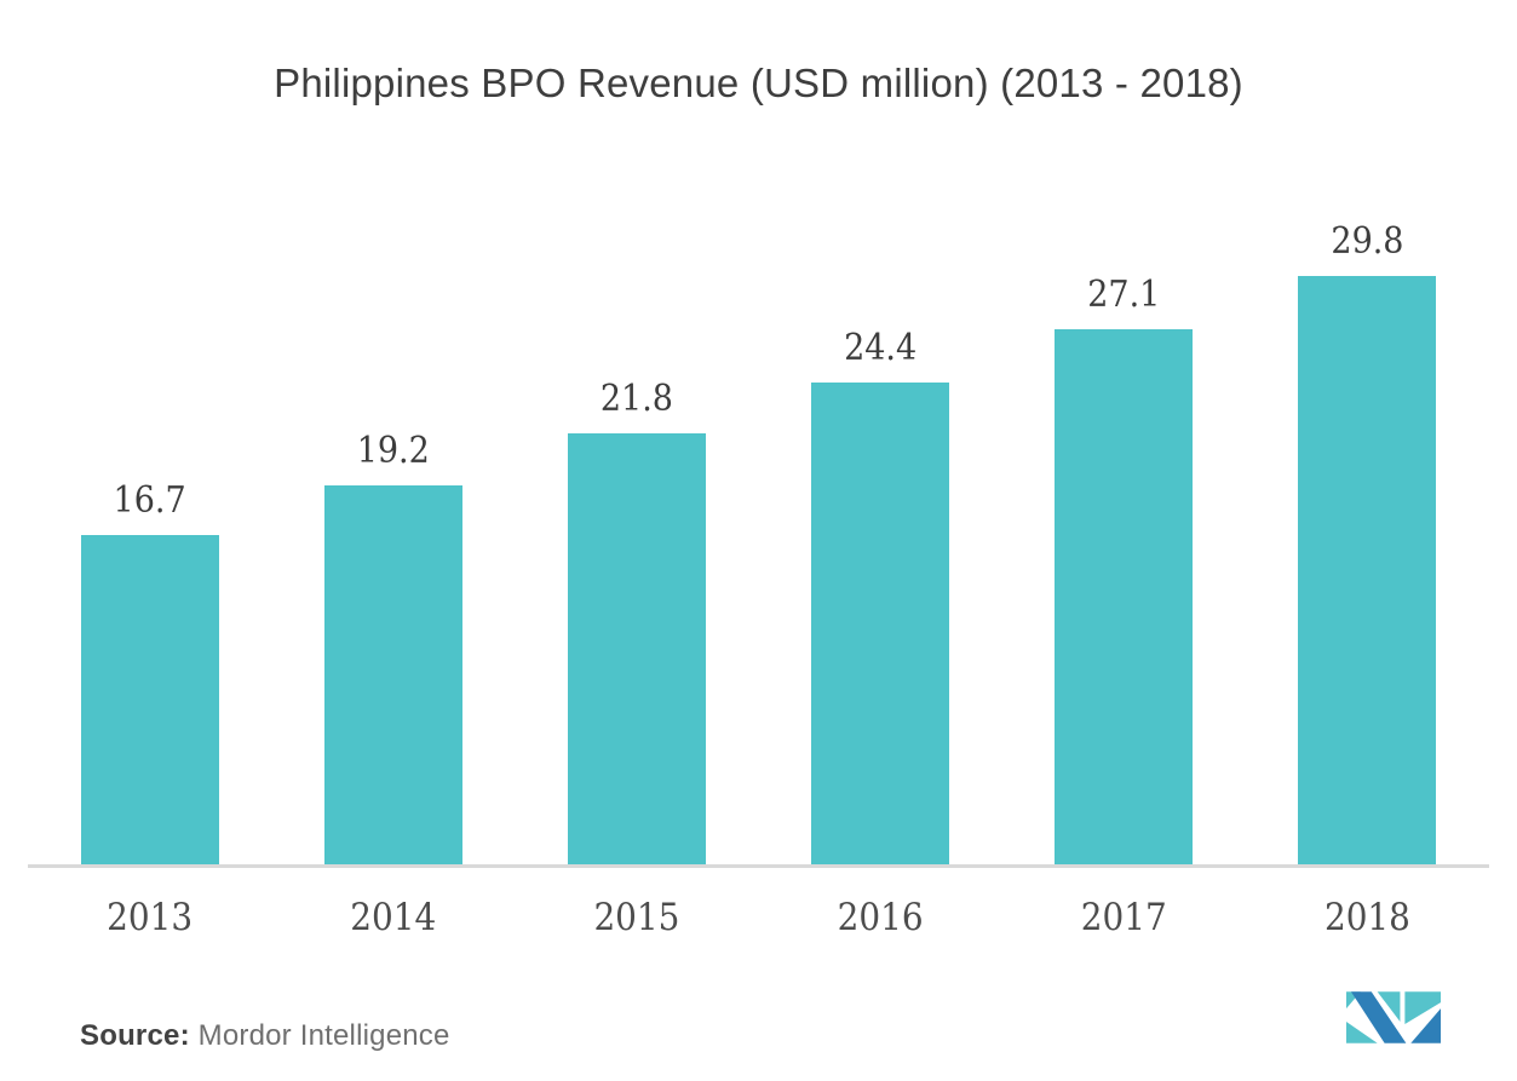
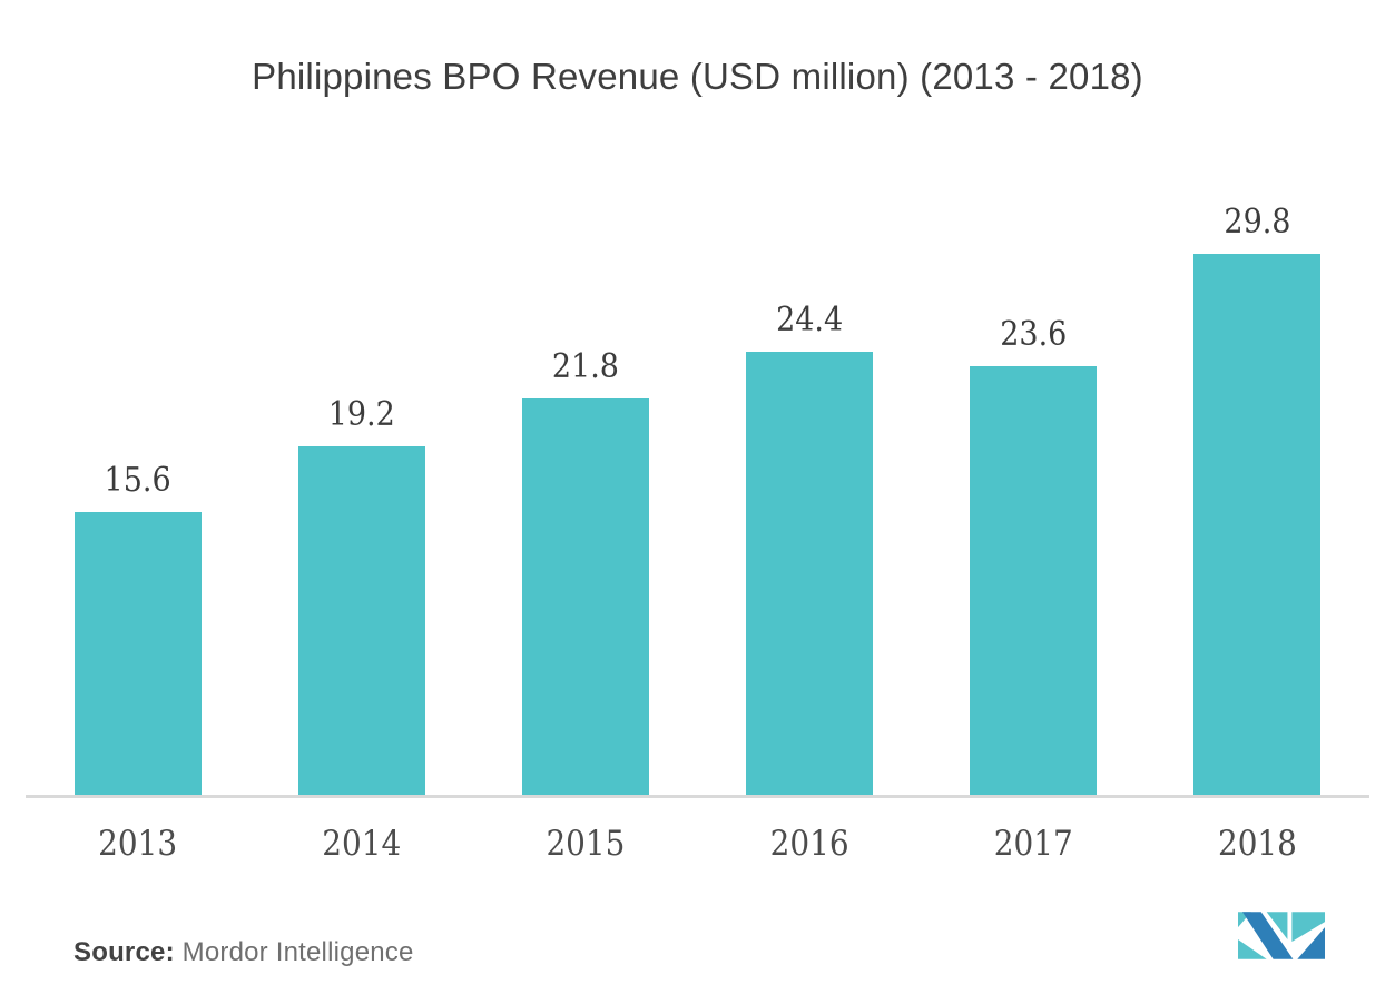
2013: 16.7 -> 15.6
2017: 27.1 -> 23.6
